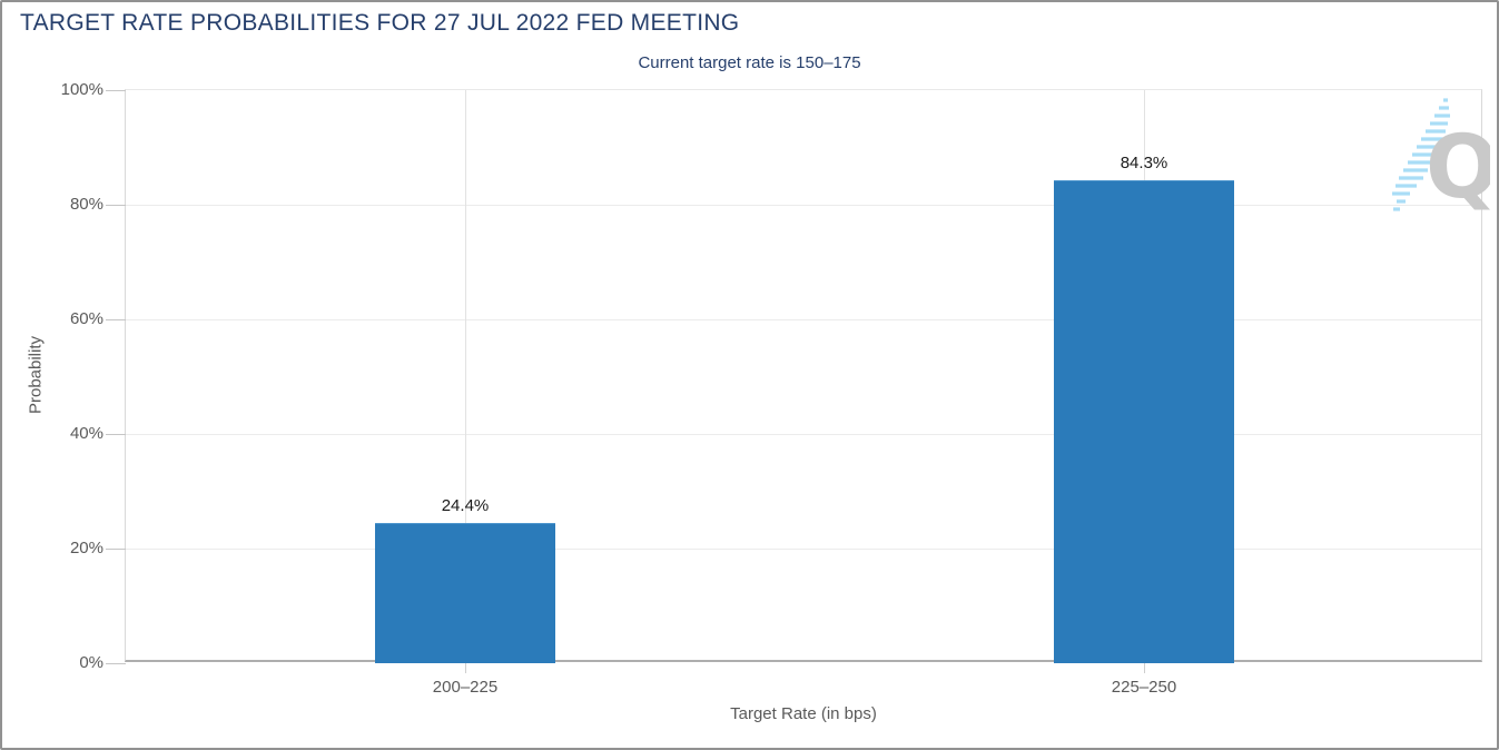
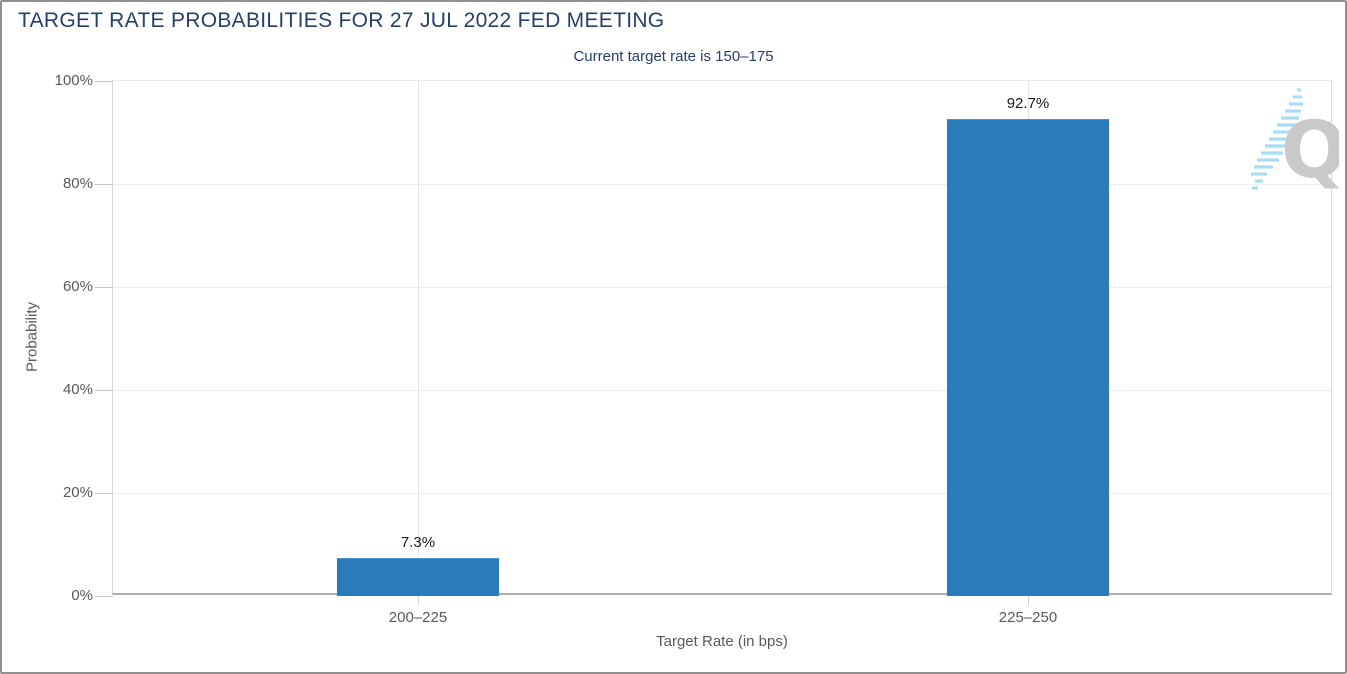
200–225: 24.4% -> 7.3%
225–250: 84.3% -> 92.7%
